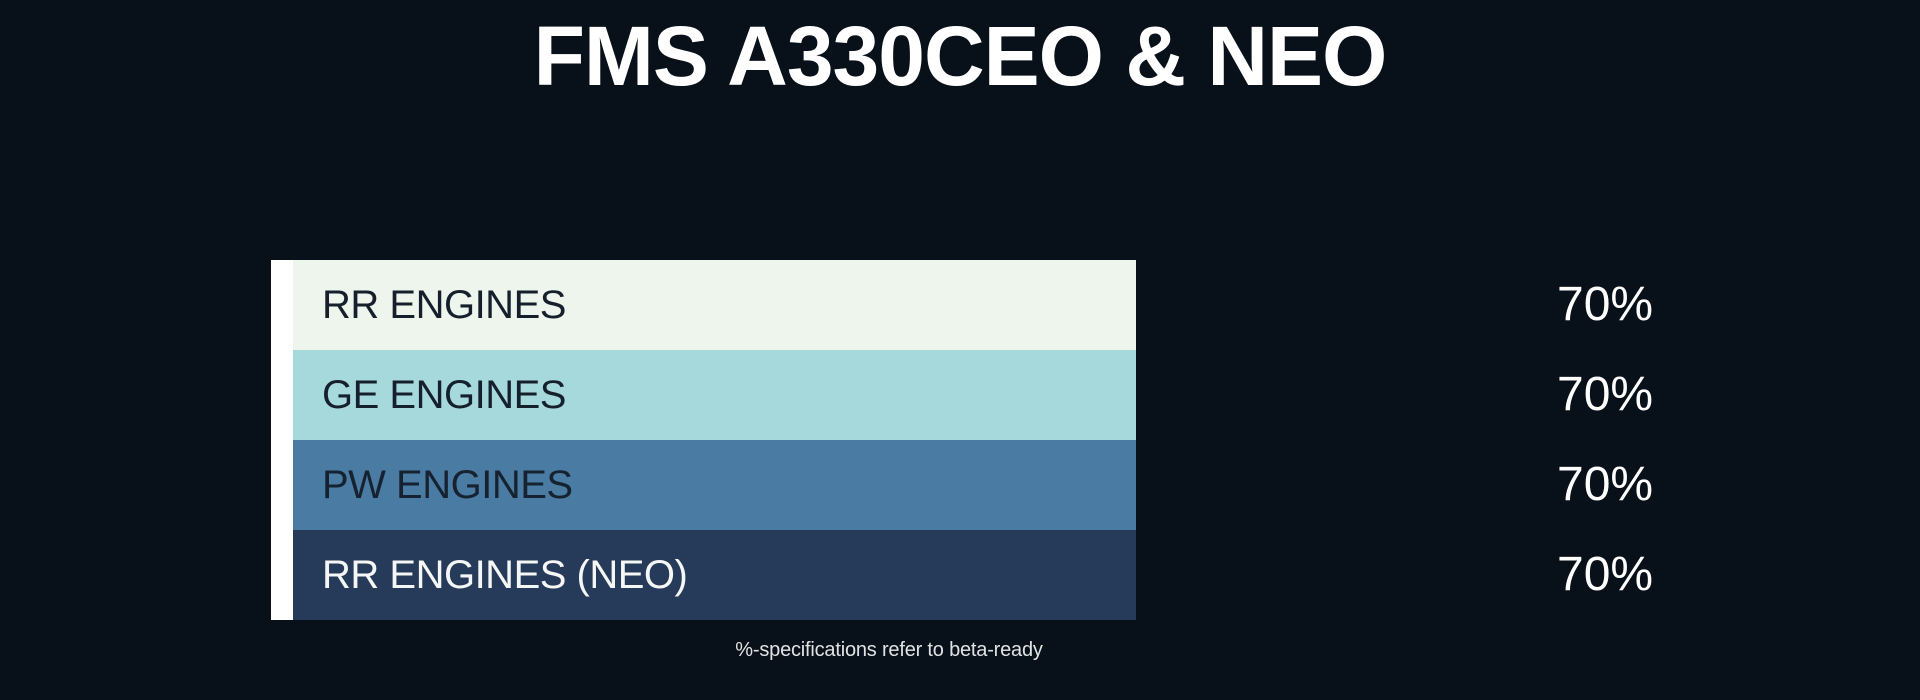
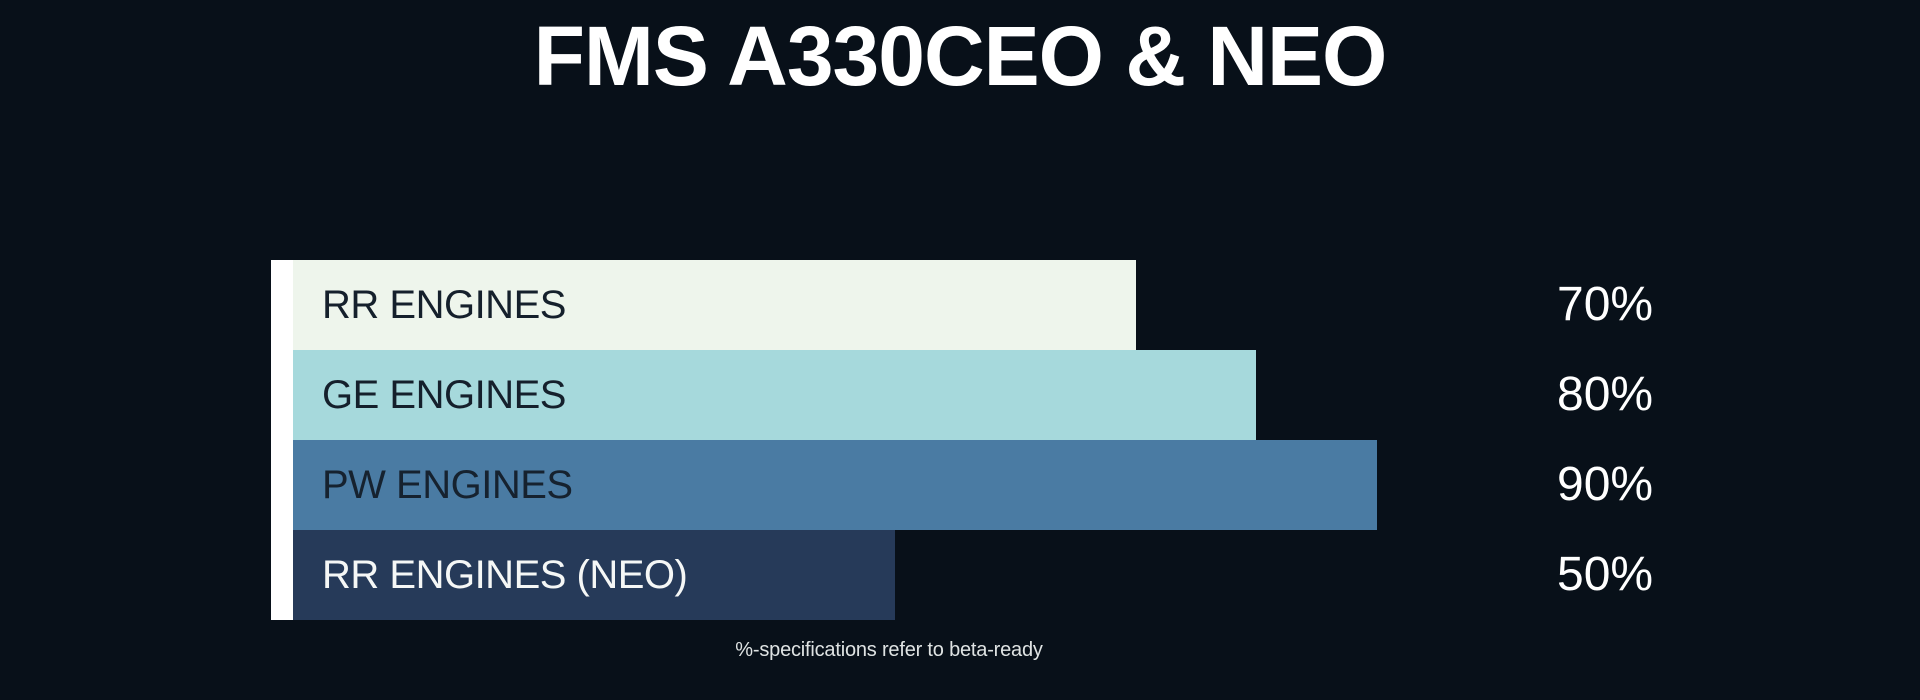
GE ENGINES: 70% -> 80%
PW ENGINES: 70% -> 90%
RR ENGINES (NEO): 70% -> 50%
